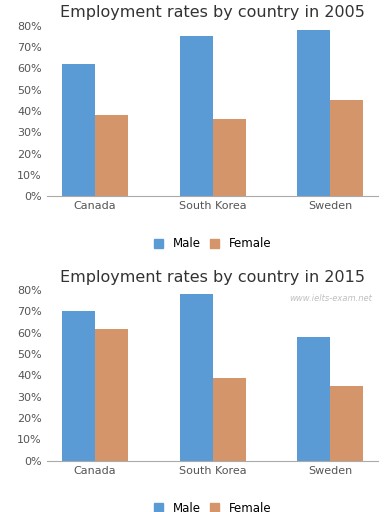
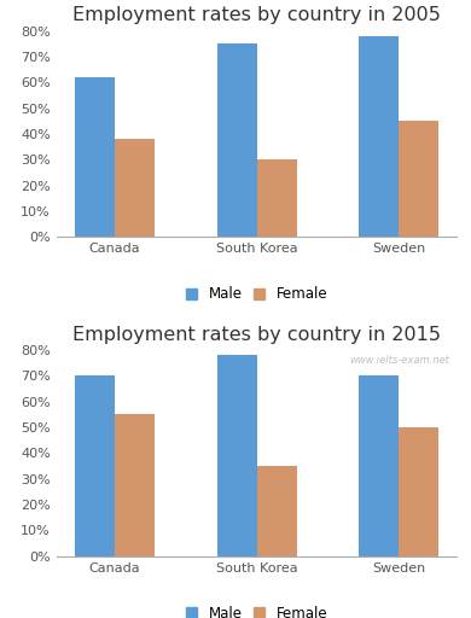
Employment rates by country in 2005/Female/South Korea: 36% -> 30%
Employment rates by country in 2015/Female/Canada: 62% -> 55%
Employment rates by country in 2015/Female/South Korea: 39% -> 35%
Employment rates by country in 2015/Male/Sweden: 58% -> 70%
Employment rates by country in 2015/Female/Sweden: 35% -> 50%
